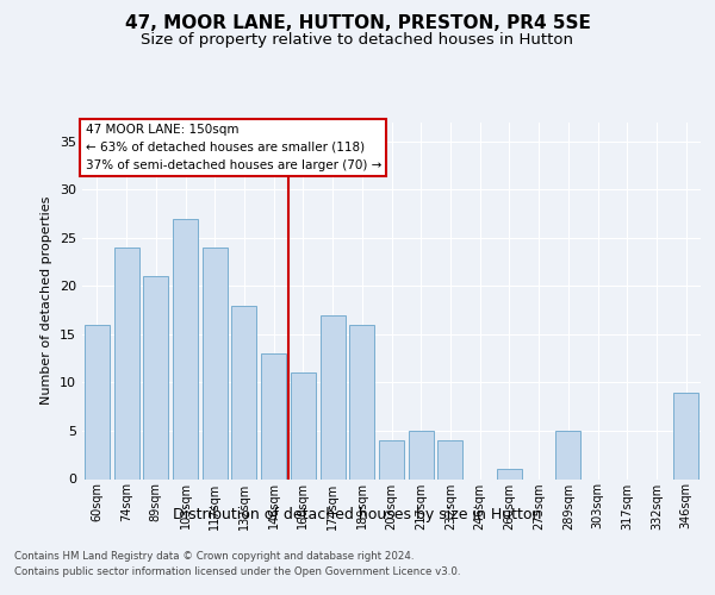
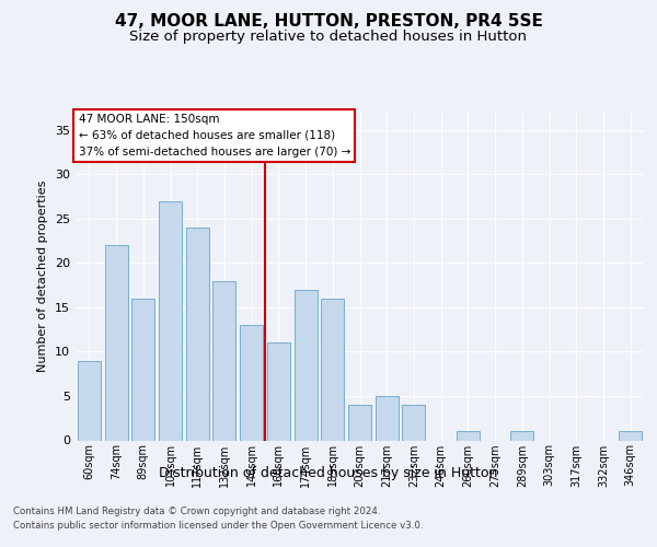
60sqm: 16 -> 9
74sqm: 24 -> 22
89sqm: 21 -> 16
289sqm: 5 -> 1
346sqm: 9 -> 1
